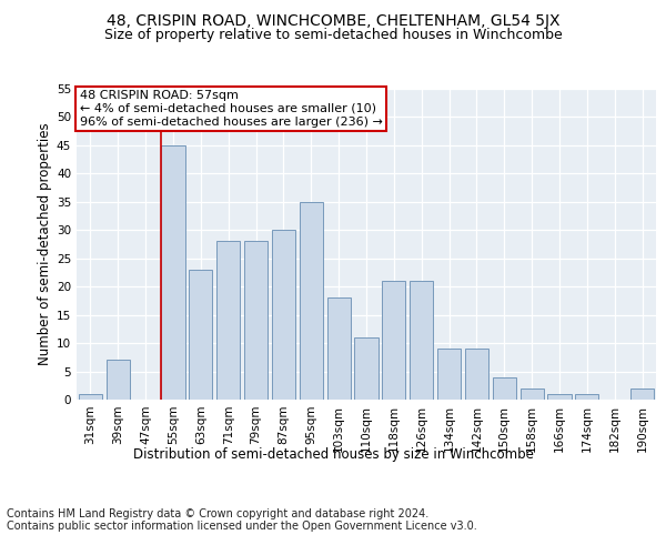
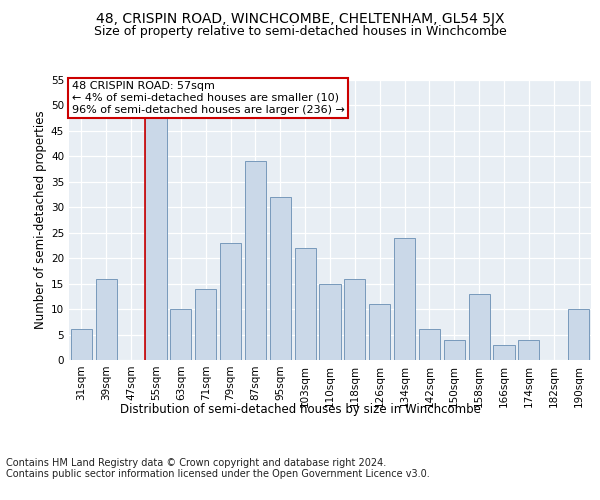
31sqm: 1 -> 6
39sqm: 7 -> 16
55sqm: 45 -> 48
63sqm: 23 -> 10
71sqm: 28 -> 14
79sqm: 28 -> 23
87sqm: 30 -> 39
95sqm: 35 -> 32
103sqm: 18 -> 22
110sqm: 11 -> 15
118sqm: 21 -> 16
126sqm: 21 -> 11
134sqm: 9 -> 24
142sqm: 9 -> 6
158sqm: 2 -> 13
166sqm: 1 -> 3
174sqm: 1 -> 4
190sqm: 2 -> 10
